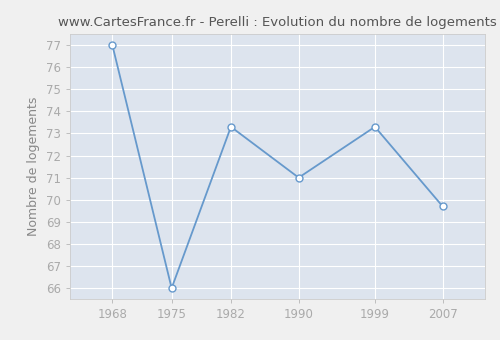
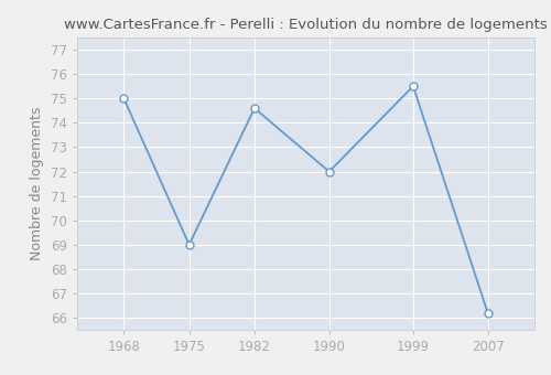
1968: 77.0 -> 75.0
1975: 66.0 -> 69.0
1982: 73.3 -> 74.6
1990: 71.0 -> 72.0
1999: 73.3 -> 75.5
2007: 69.7 -> 66.2
